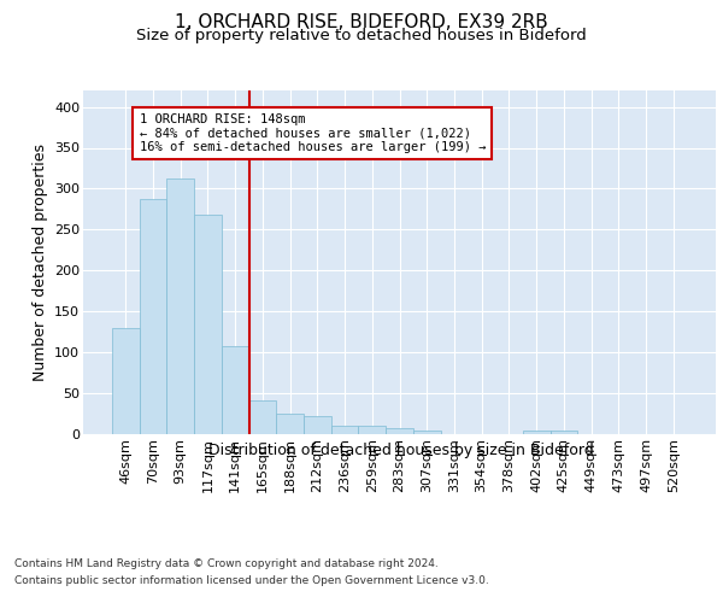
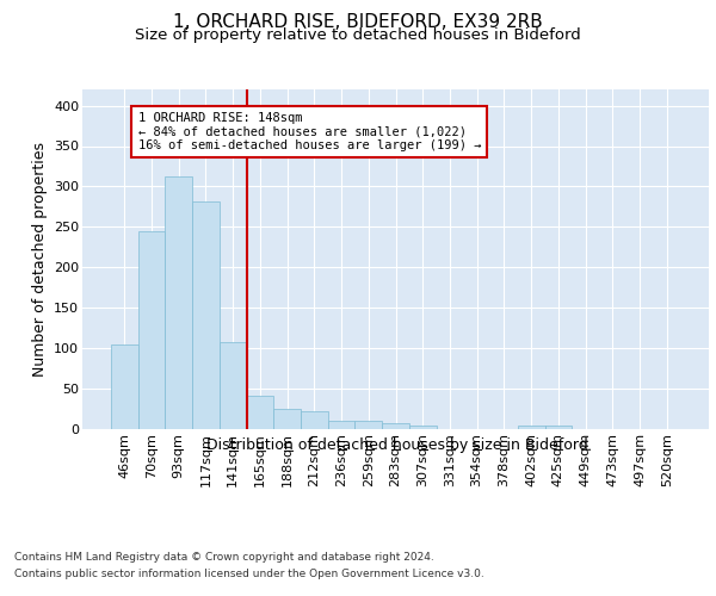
46sqm: 130 -> 104
70sqm: 288 -> 244
117sqm: 268 -> 282
